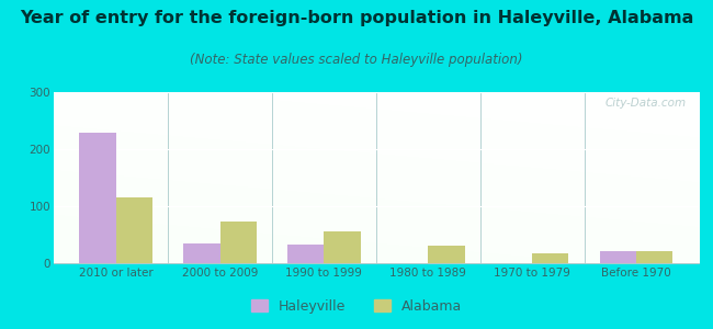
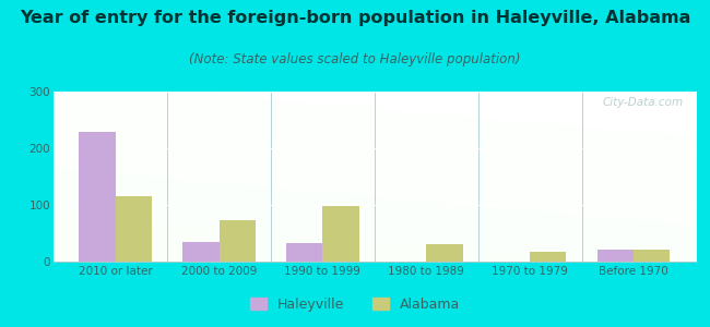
Alabama/1990 to 1999: 55 -> 98
